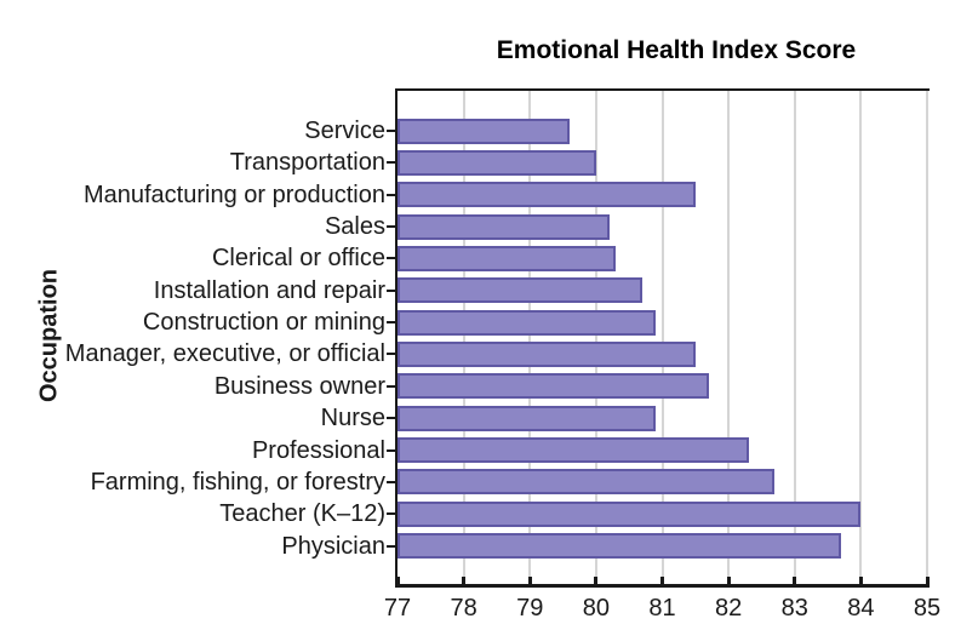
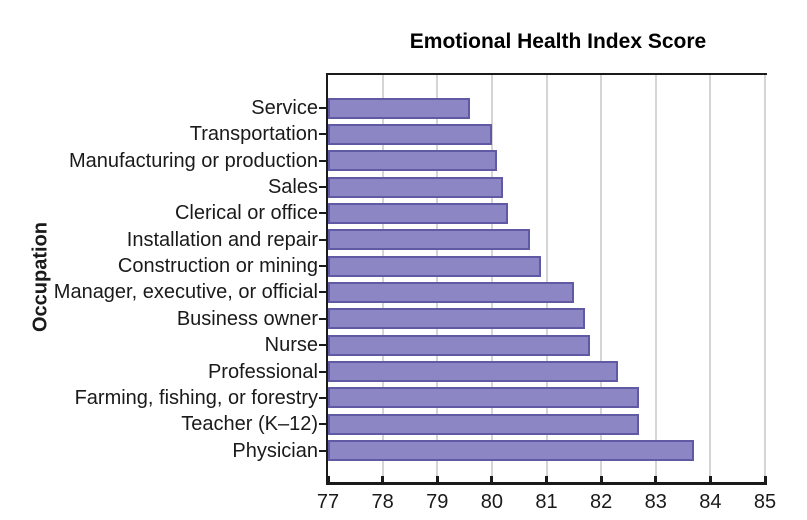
Manufacturing or production: 81.5 -> 80.1
Nurse: 80.9 -> 81.8
Teacher (K–12): 84.0 -> 82.7
